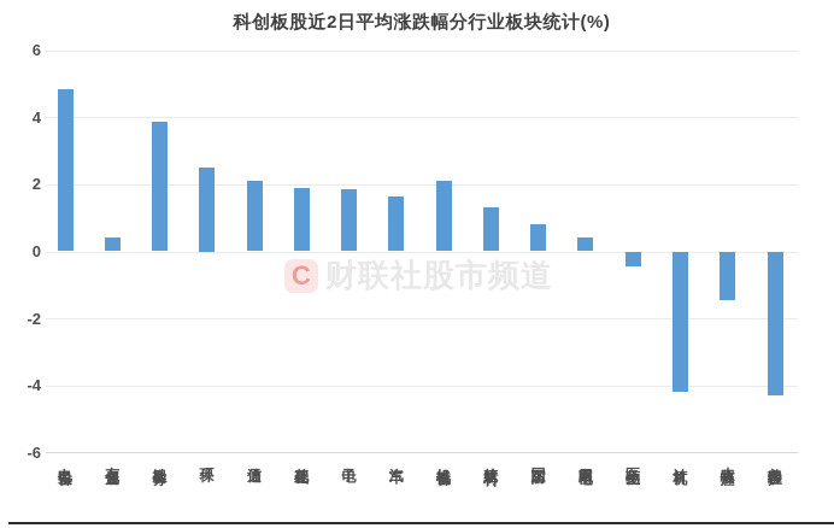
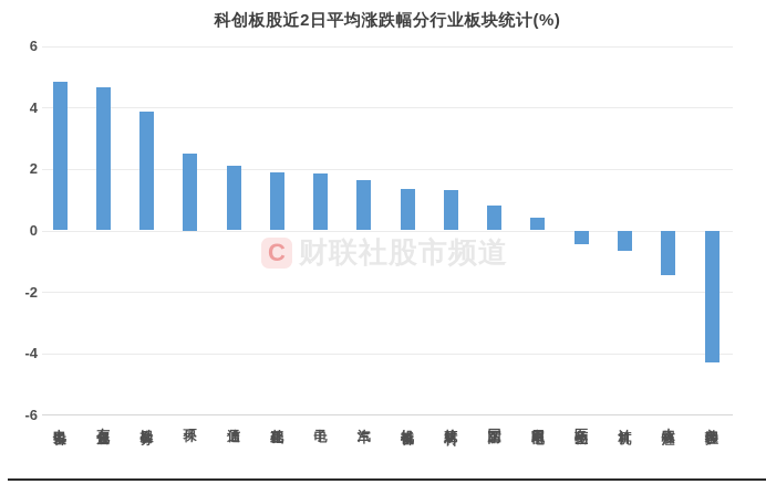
有色金属: 0.4 -> 4.7
机械设备: 2.1 -> 1.4
计算机: -4.2 -> -0.7
